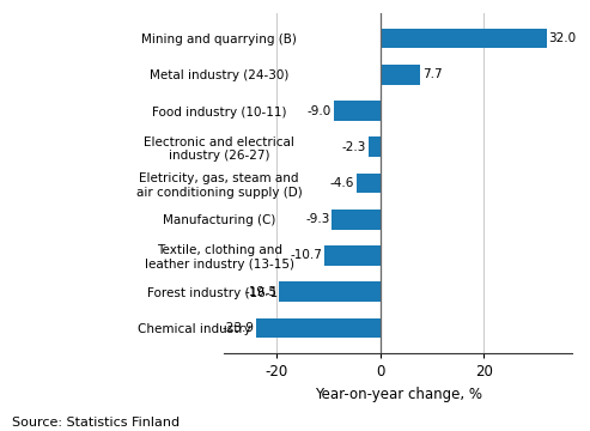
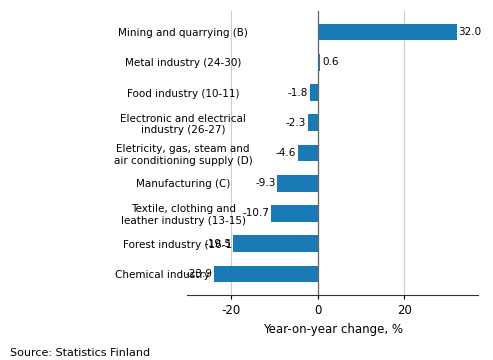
Metal industry (24-30): 7.7 -> 0.6
Food industry (10-11): -9.0 -> -1.8
